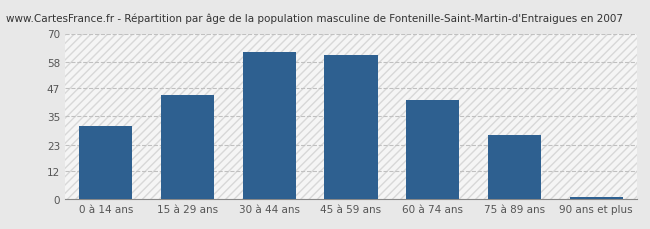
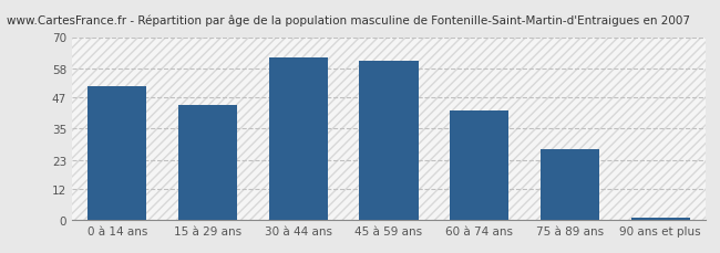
0 à 14 ans: 31 -> 51
